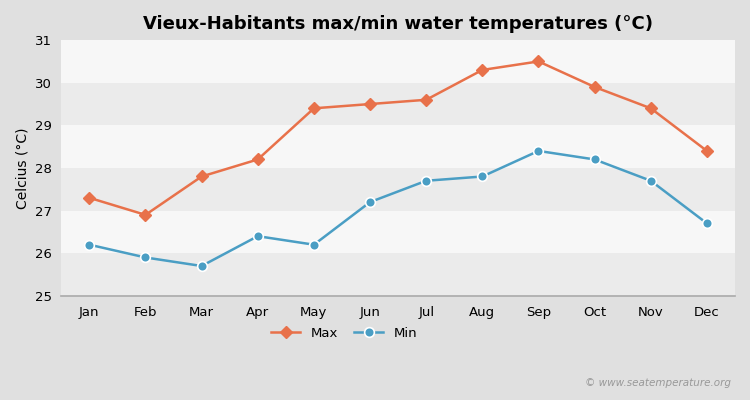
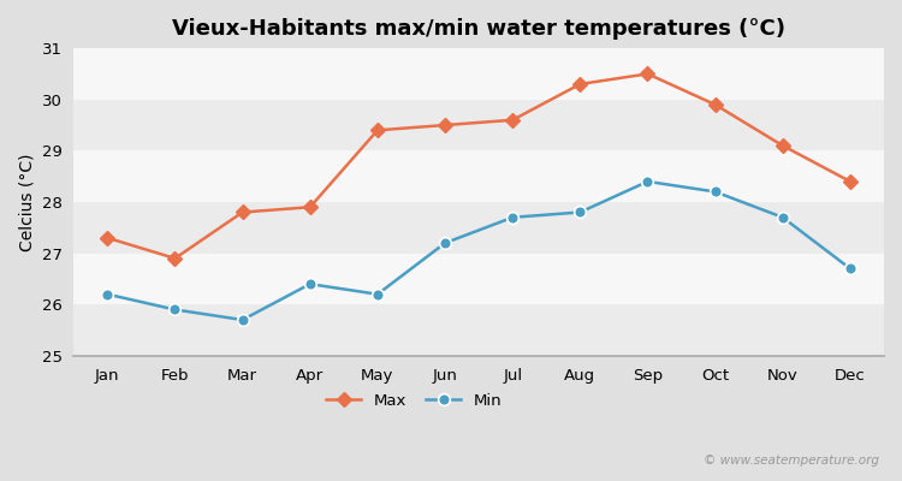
Max/Apr: 28.2 -> 27.9
Max/Nov: 29.4 -> 29.1
